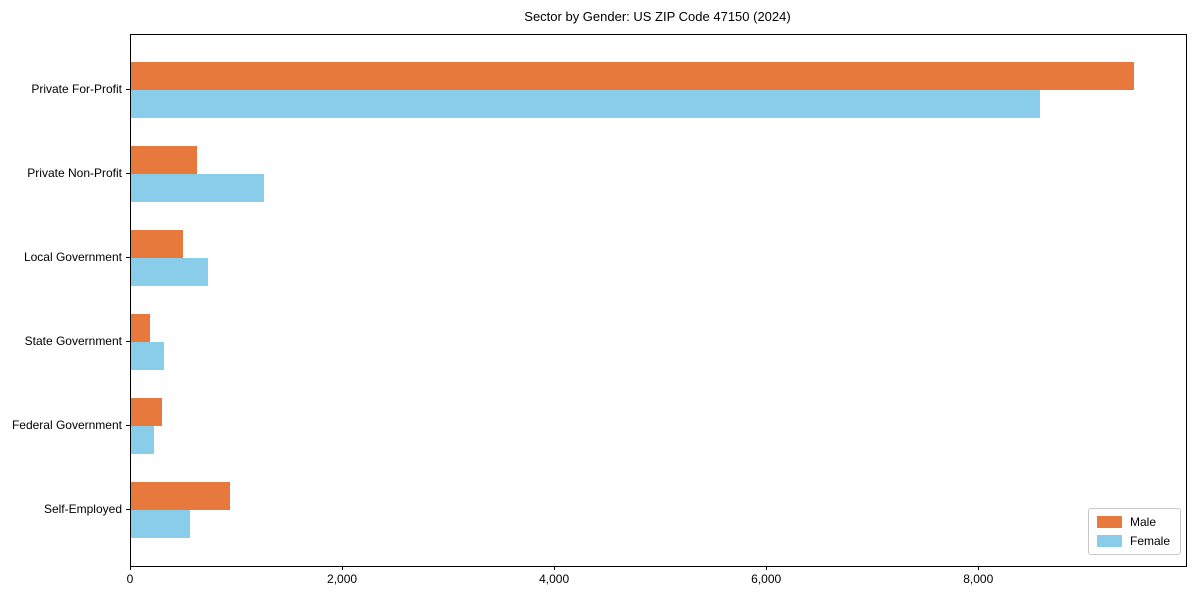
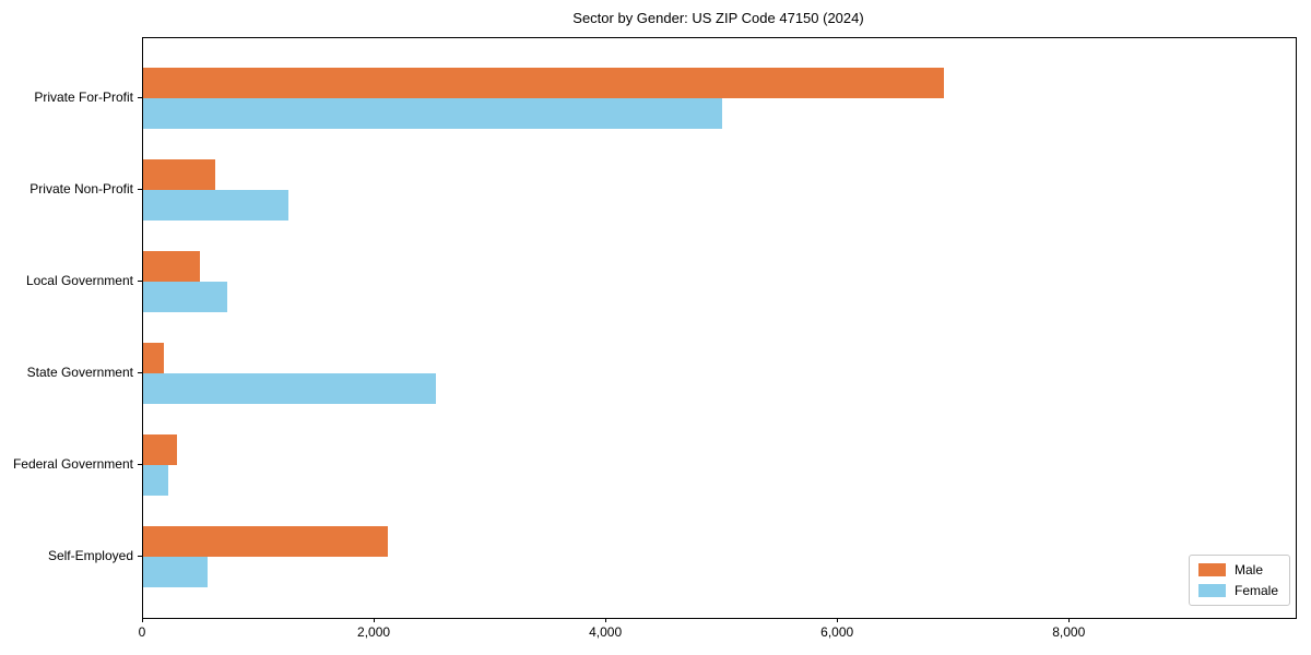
Male/Private For-Profit: 9460 -> 6910
Female/Private For-Profit: 8570 -> 5000
Female/State Government: 320 -> 2530
Male/Self-Employed: 940 -> 2110
